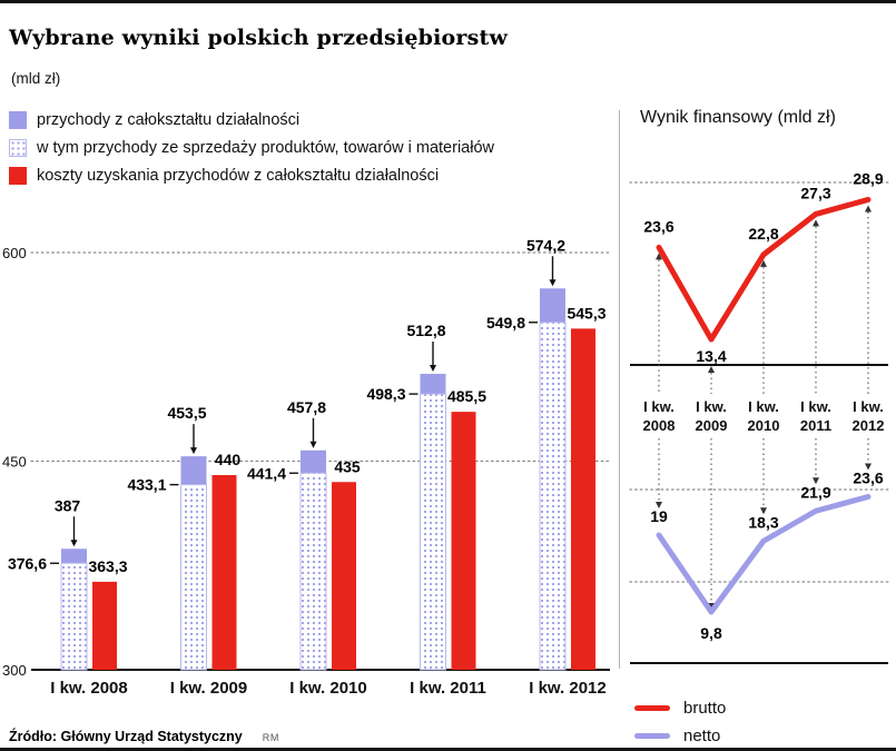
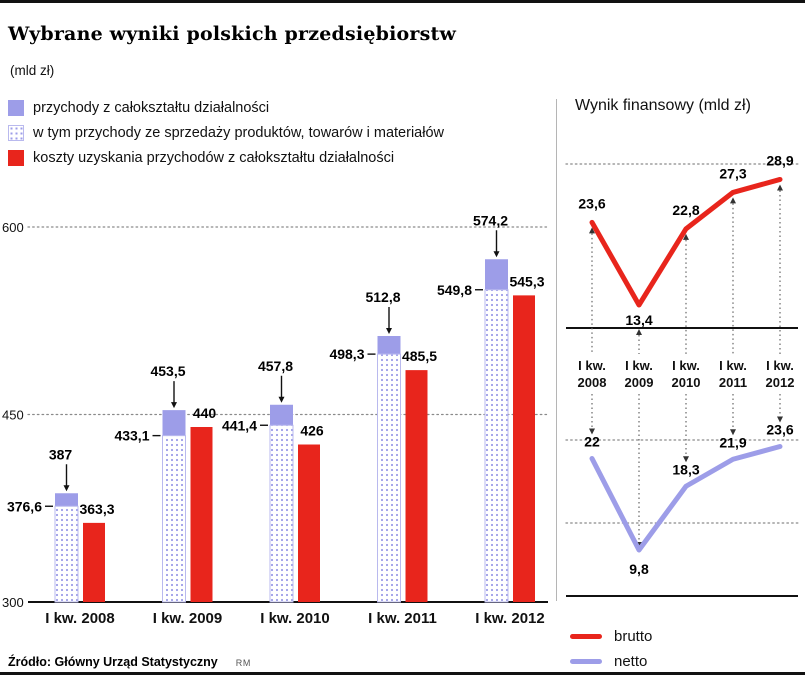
Wybrane wyniki polskich przedsiębiorstw/koszty uzyskania przychodów z całokształtu działalności/I kw. 2010: 435 -> 426
Wynik finansowy (mld zł)/netto/I kw. 2008: 19 -> 22
